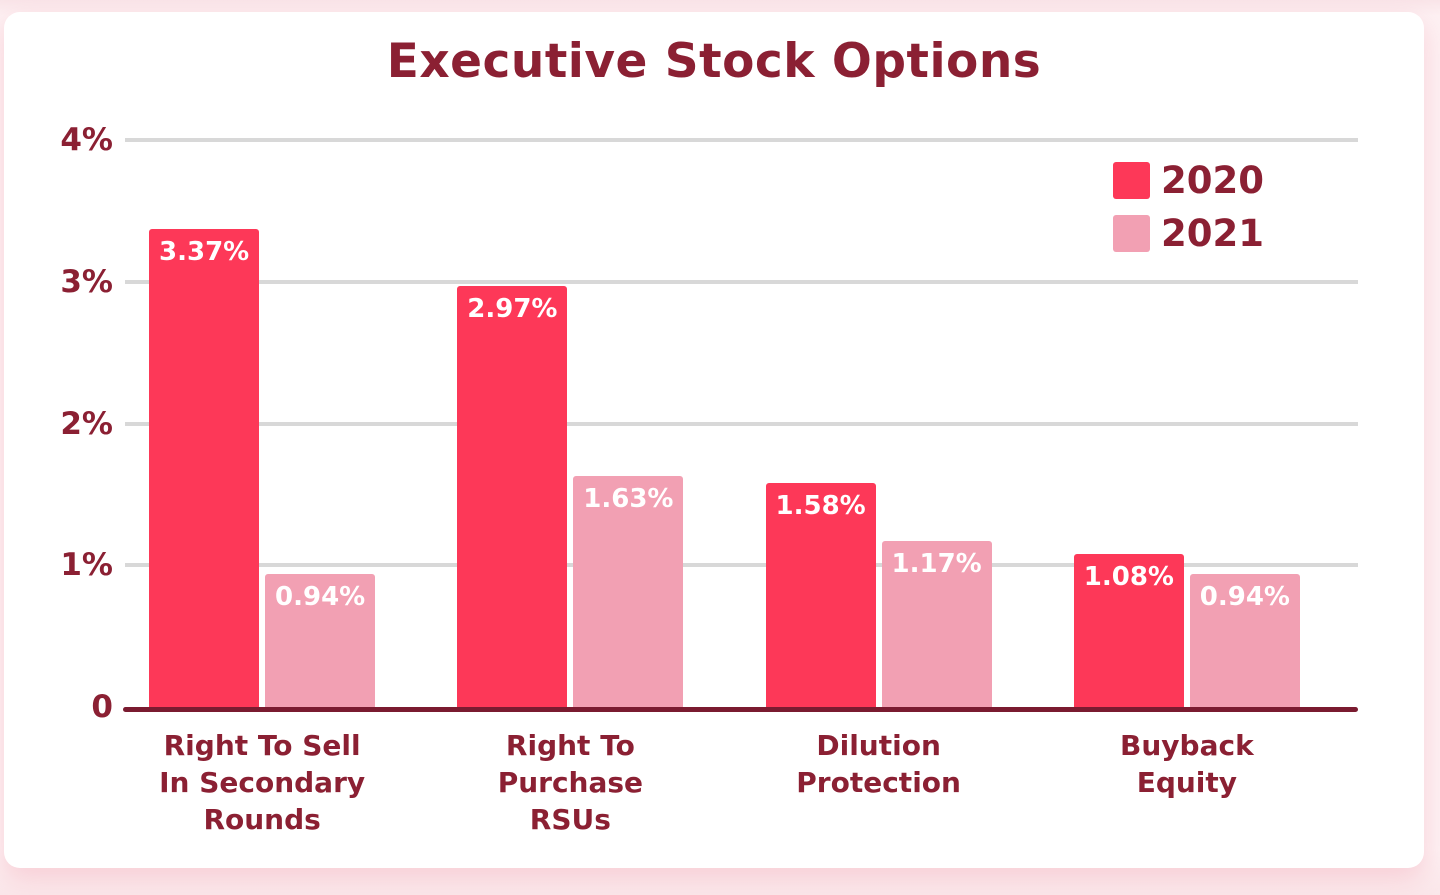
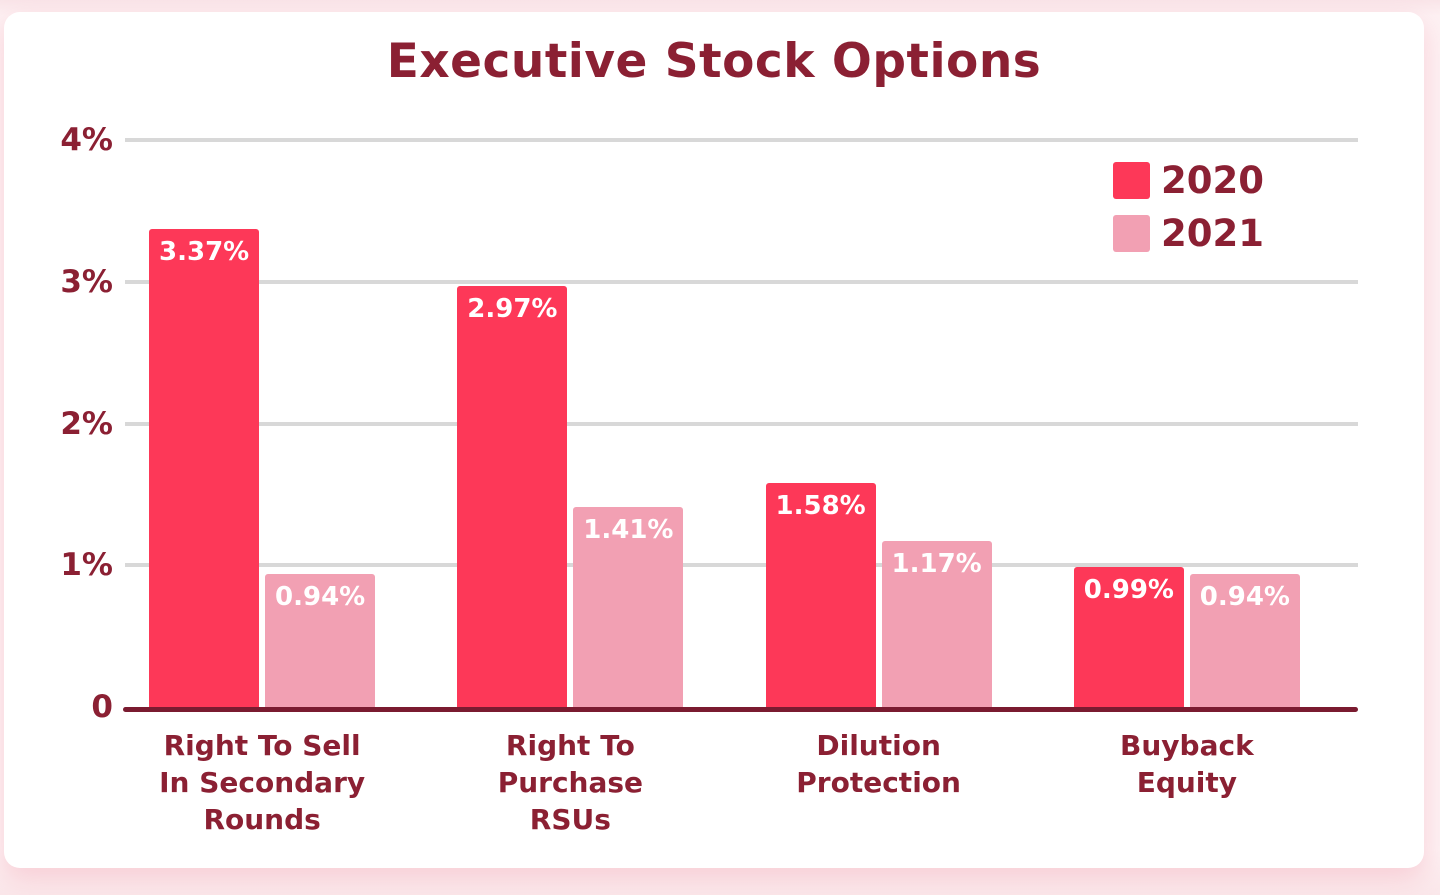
2021/Right To Purchase RSUs: 1.63% -> 1.41%
2020/Buyback Equity: 1.08% -> 0.99%
